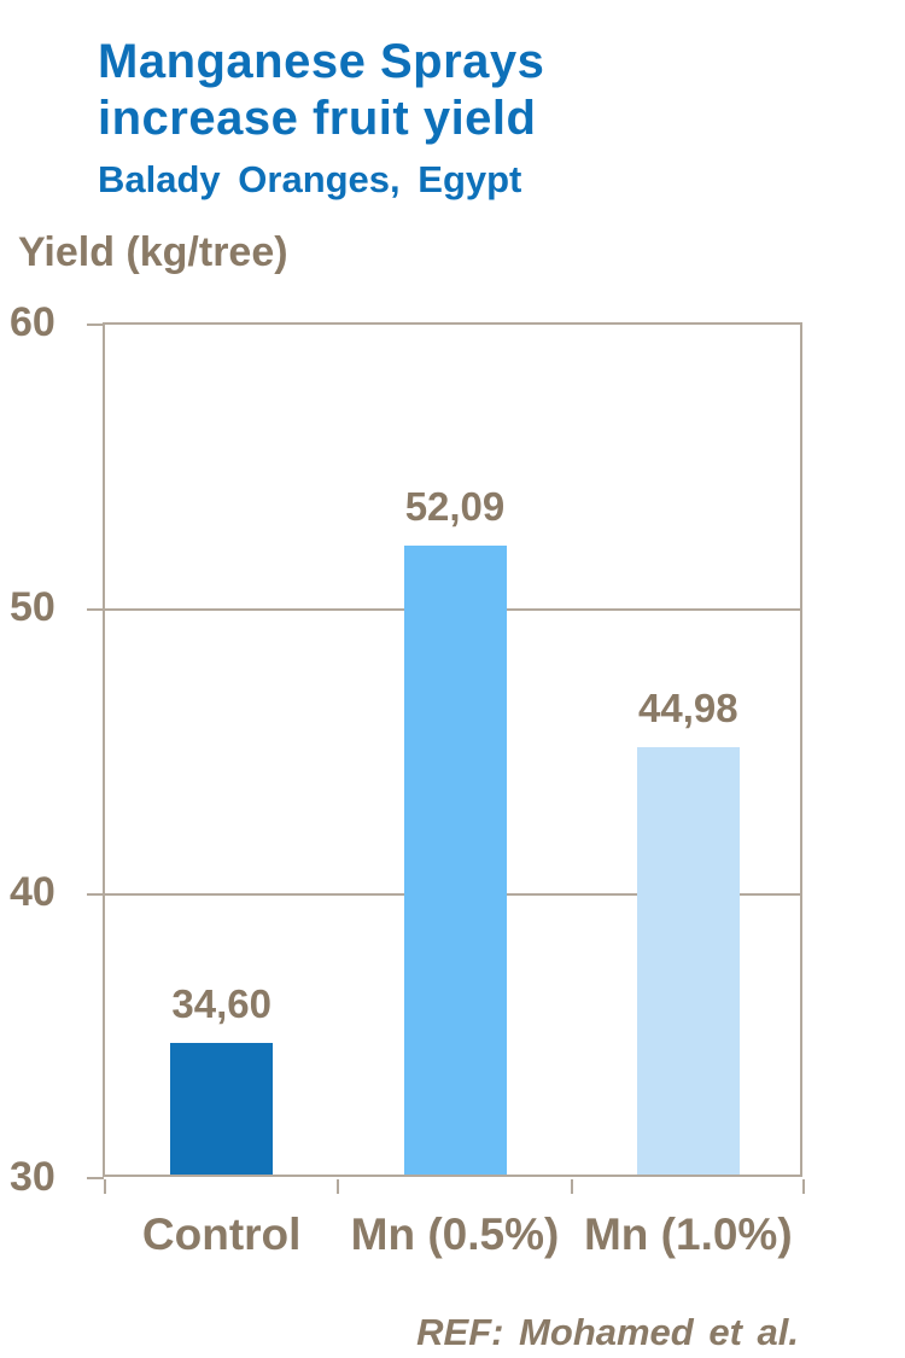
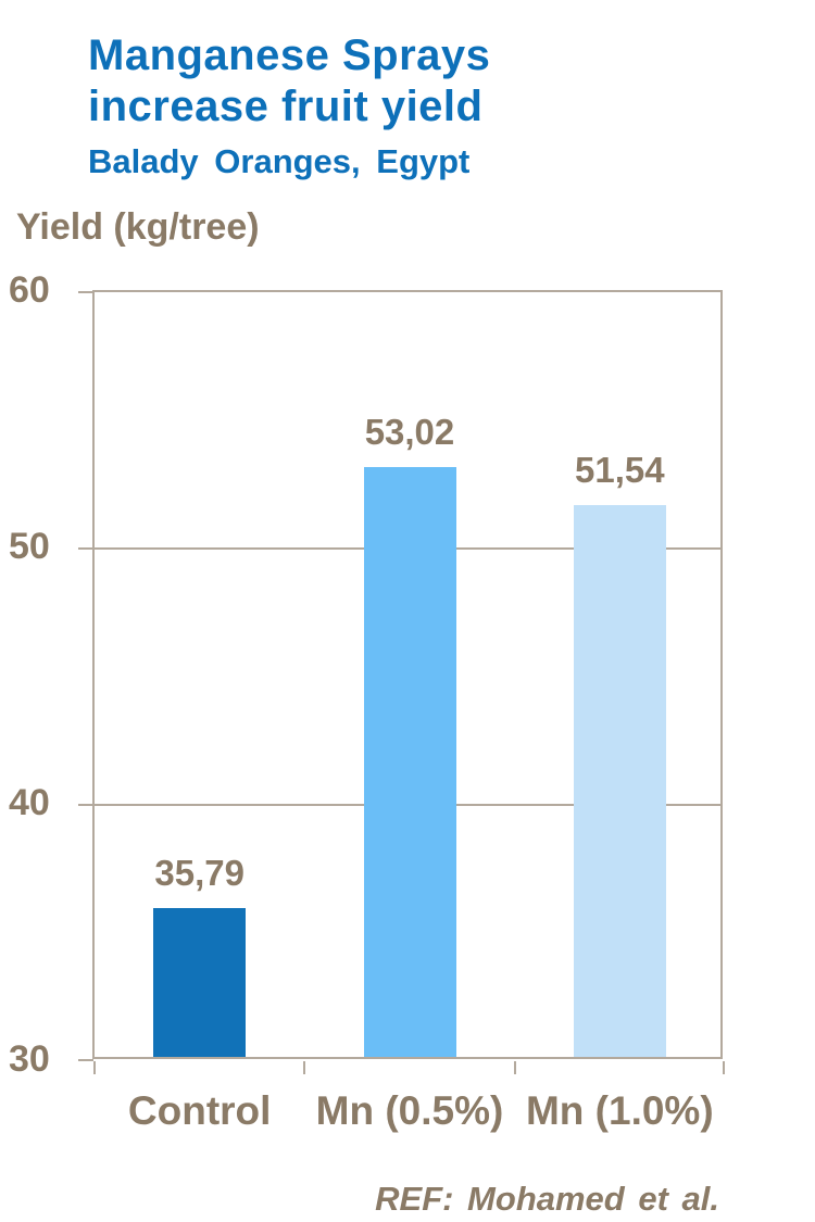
Control: 34,60 -> 35,79
Mn (0.5%): 52,09 -> 53,02
Mn (1.0%): 44,98 -> 51,54
